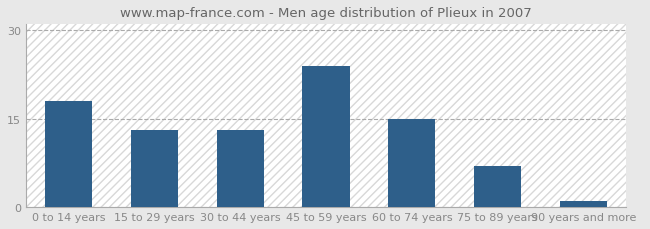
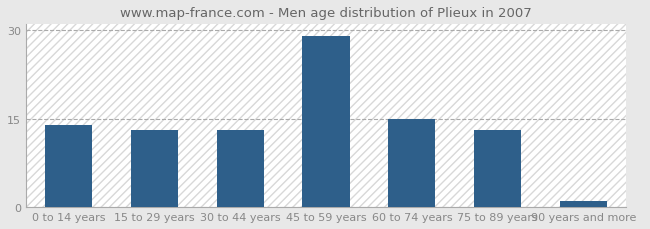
0 to 14 years: 18 -> 14
45 to 59 years: 24 -> 29
75 to 89 years: 7 -> 13
